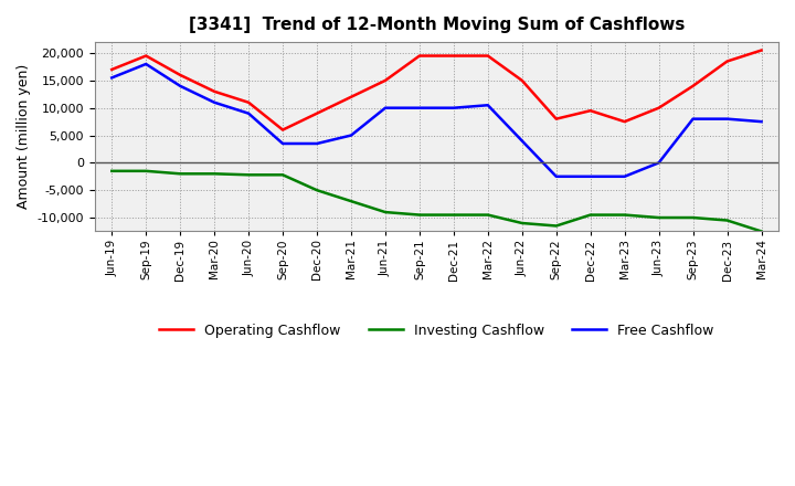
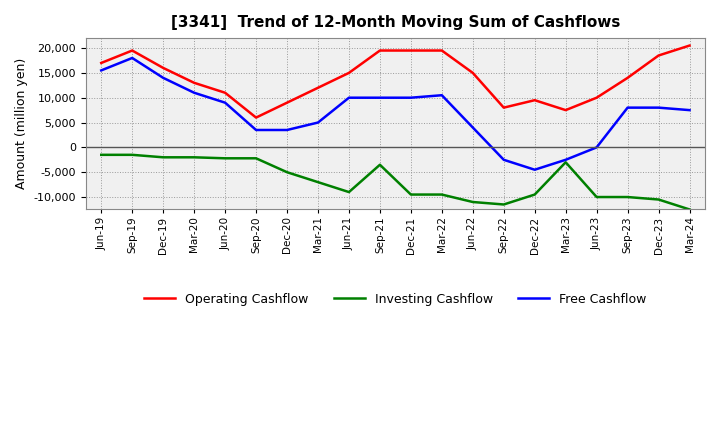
Investing Cashflow/Sep-21: -9,500 -> -3,500
Free Cashflow/Dec-22: -2,500 -> -4,500
Investing Cashflow/Mar-23: -9,500 -> -3,000
